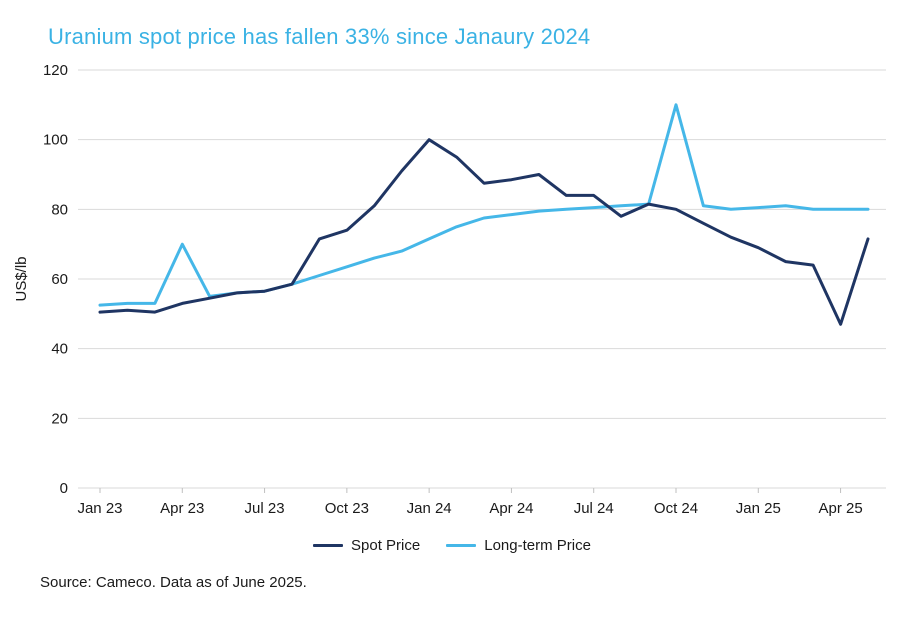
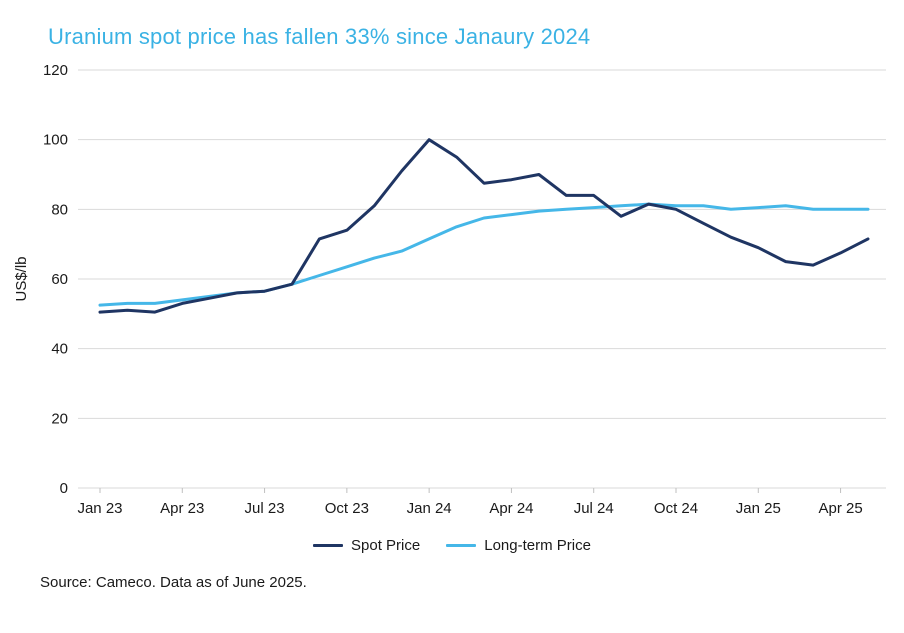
Long-term Price/Apr 23: 70 -> 54
Long-term Price/Oct 24: 110 -> 81
Spot Price/Apr 25: 47 -> 68
